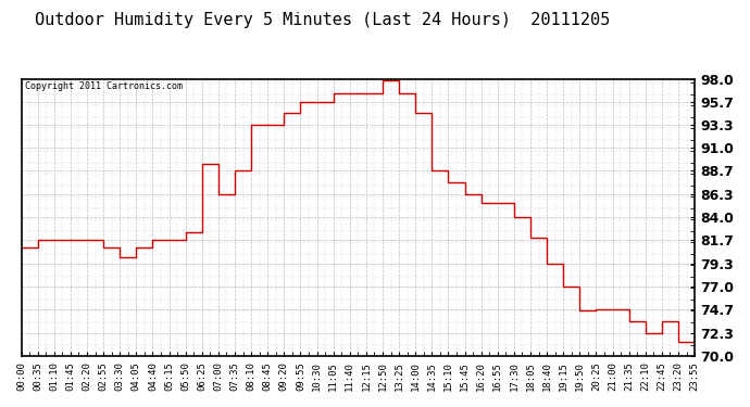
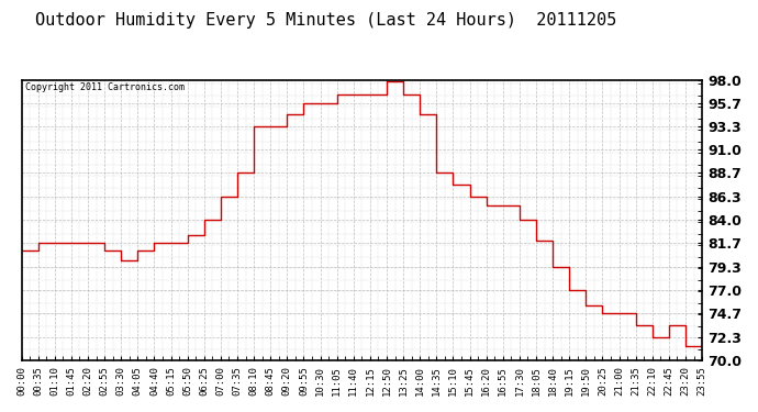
06:25: 89.4 -> 84.0
19:50: 74.6 -> 75.5
